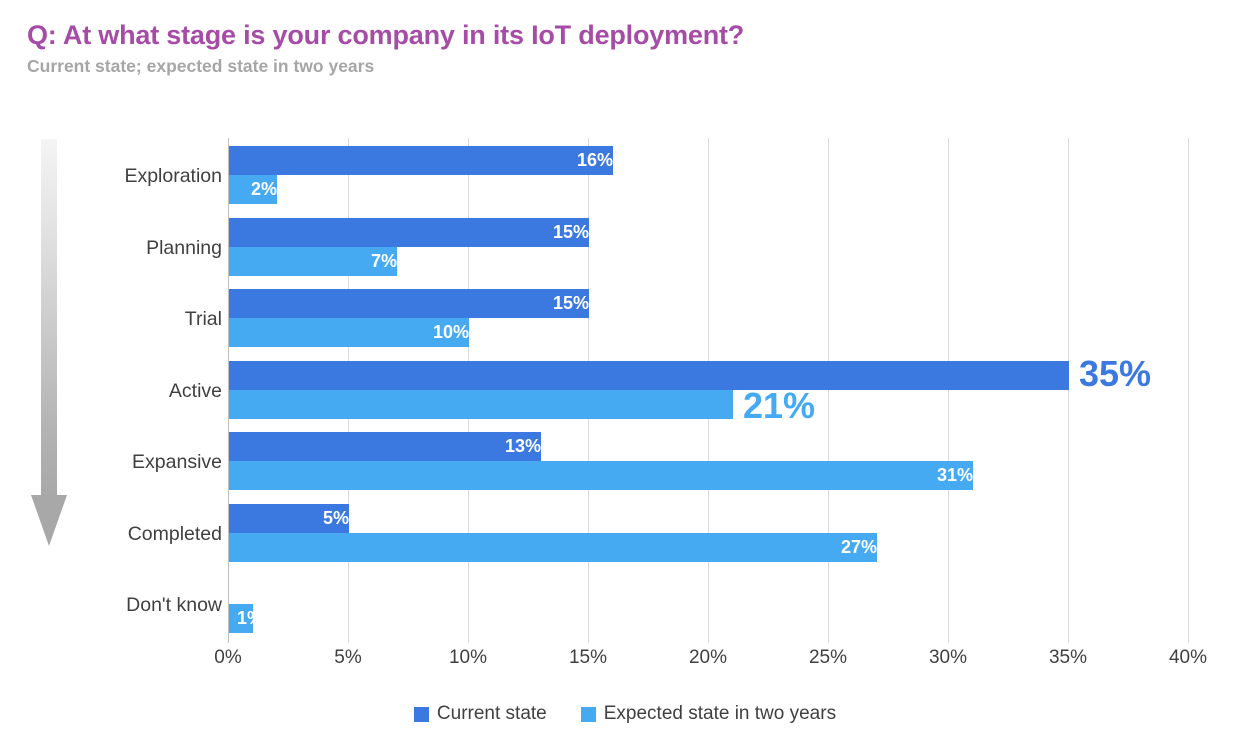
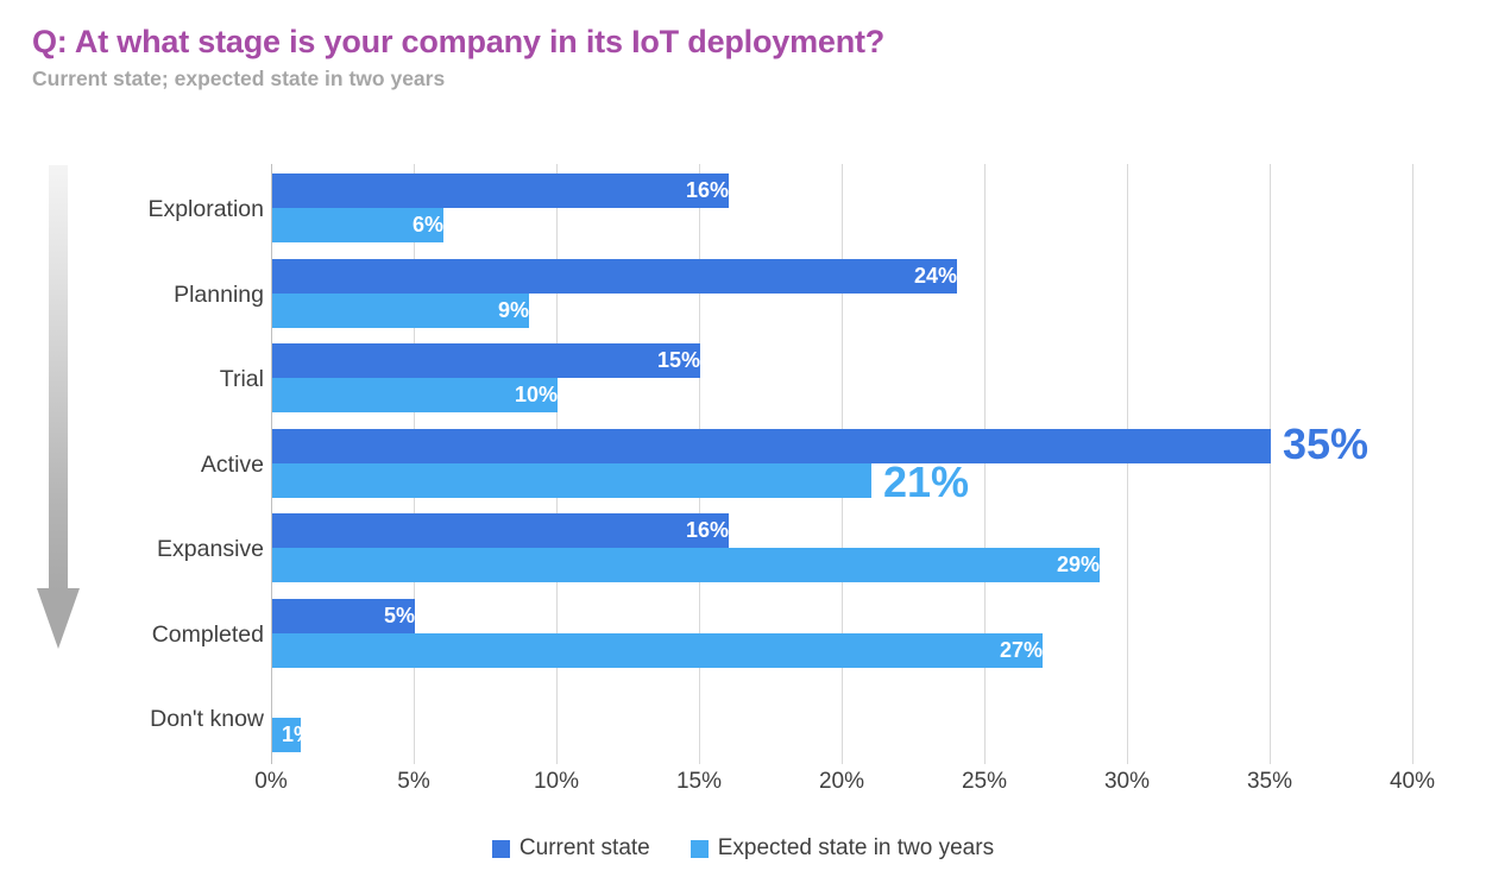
Expected state in two years/Exploration: 2% -> 6%
Current state/Planning: 15% -> 24%
Expected state in two years/Planning: 7% -> 9%
Current state/Expansive: 13% -> 16%
Expected state in two years/Expansive: 31% -> 29%
